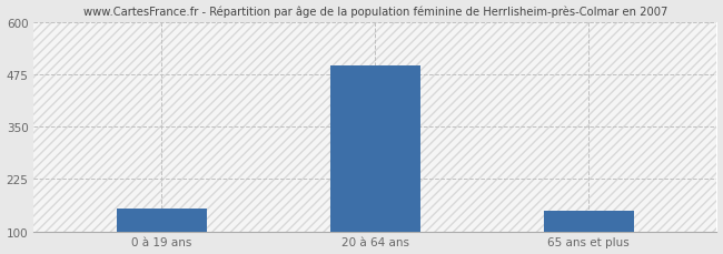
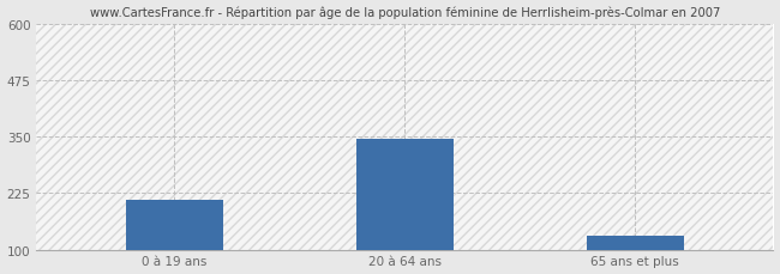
0 à 19 ans: 155 -> 210
20 à 64 ans: 497 -> 345
65 ans et plus: 148 -> 130
